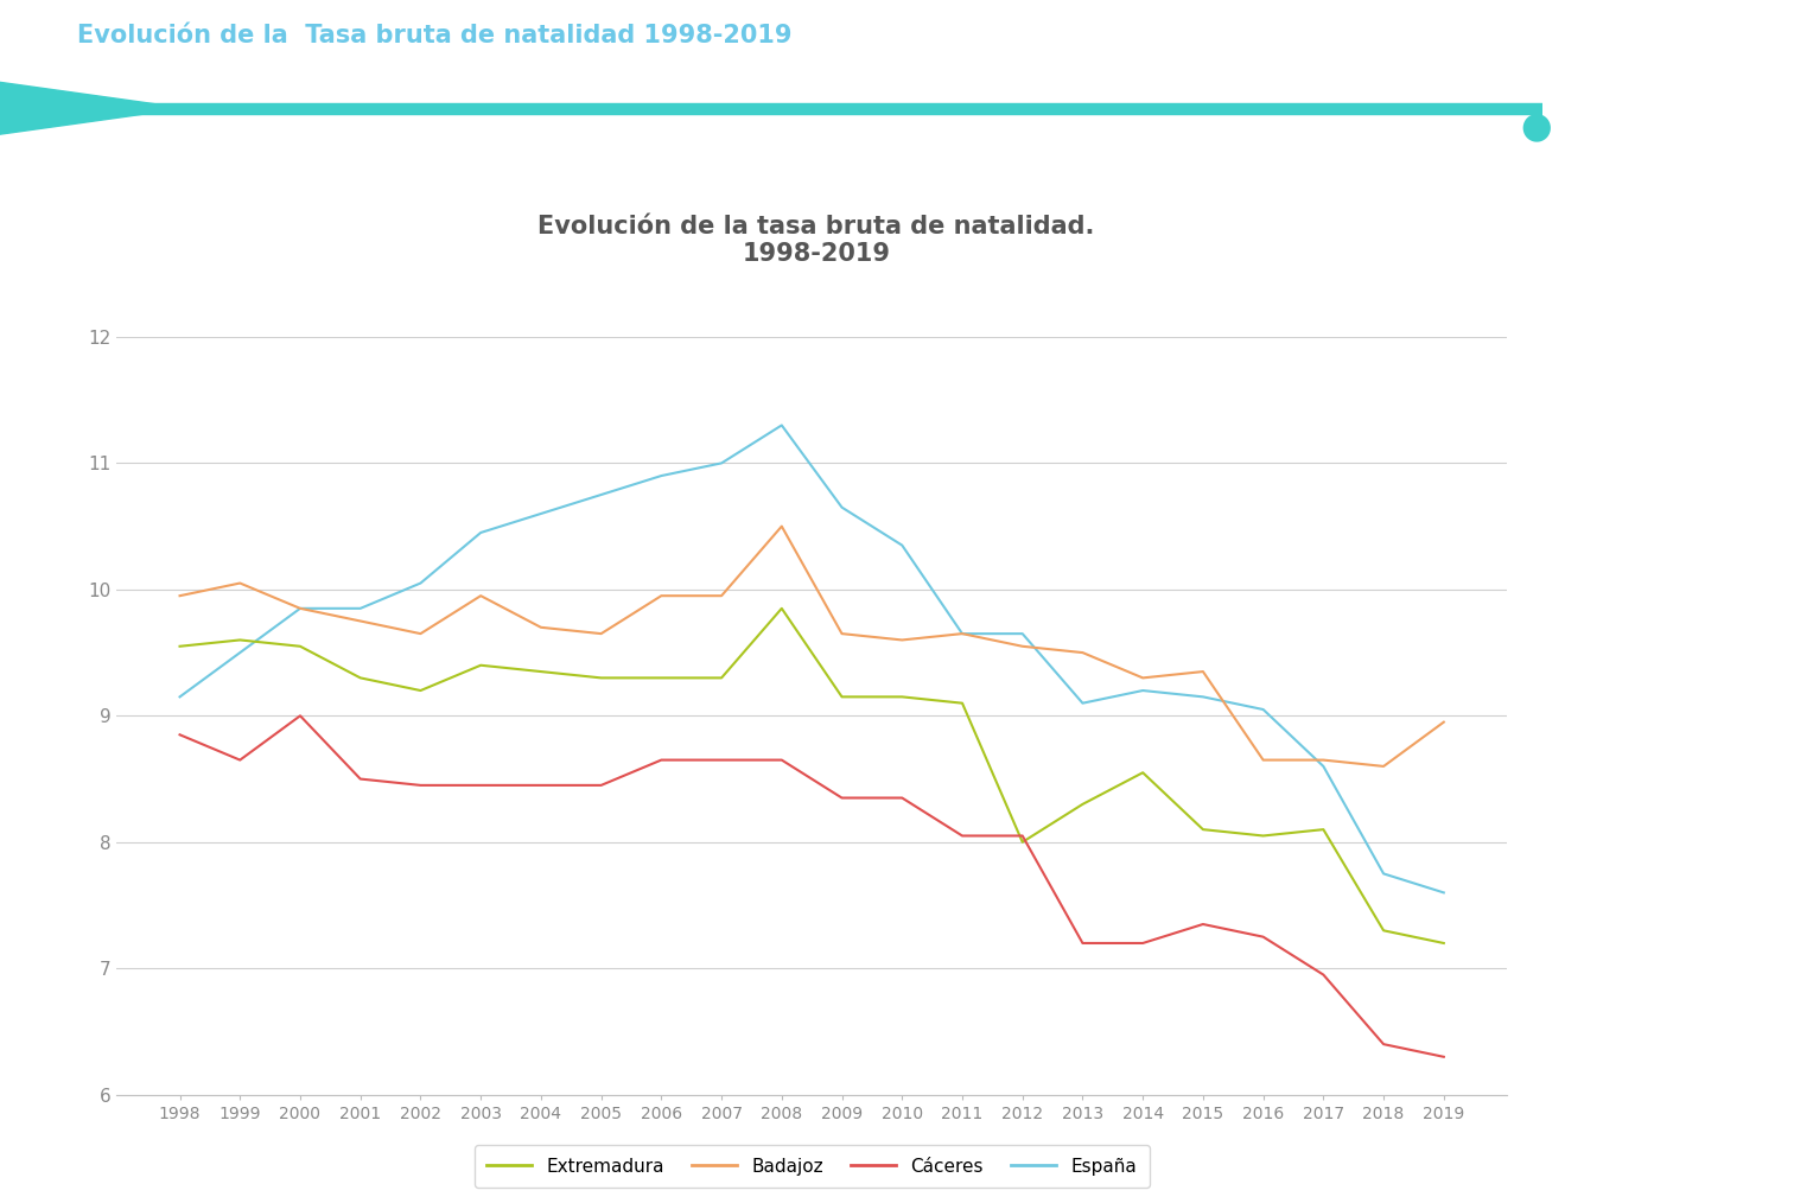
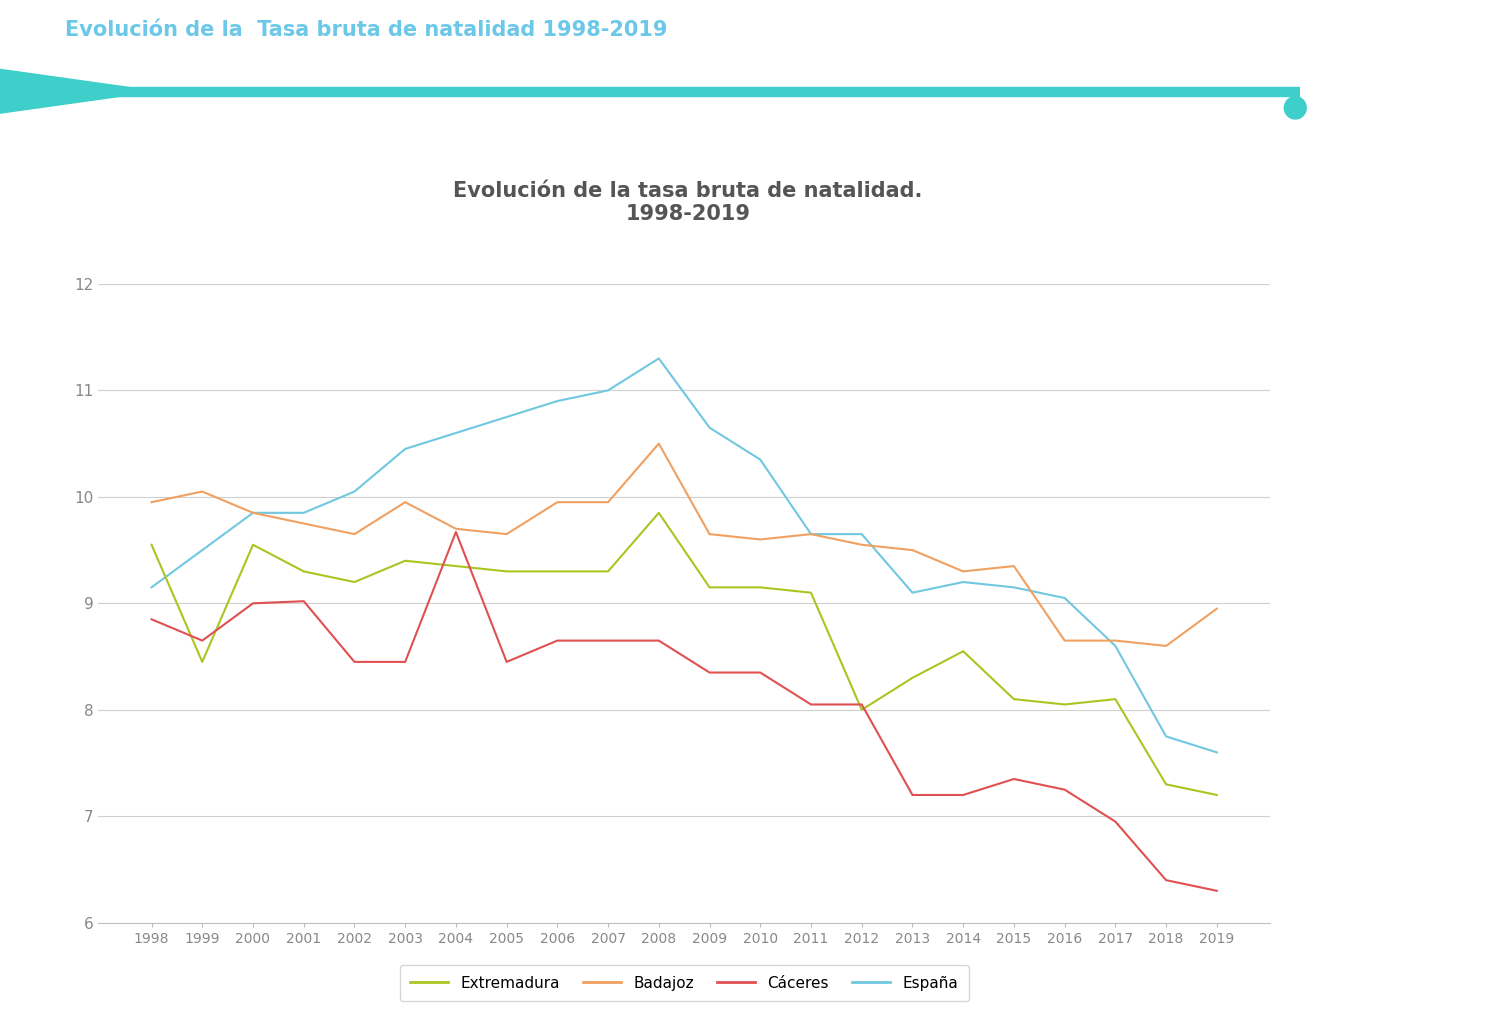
Extremadura/1999: 9.60 -> 8.45
Cáceres/2001: 8.50 -> 9.02
Cáceres/2004: 8.45 -> 9.67
